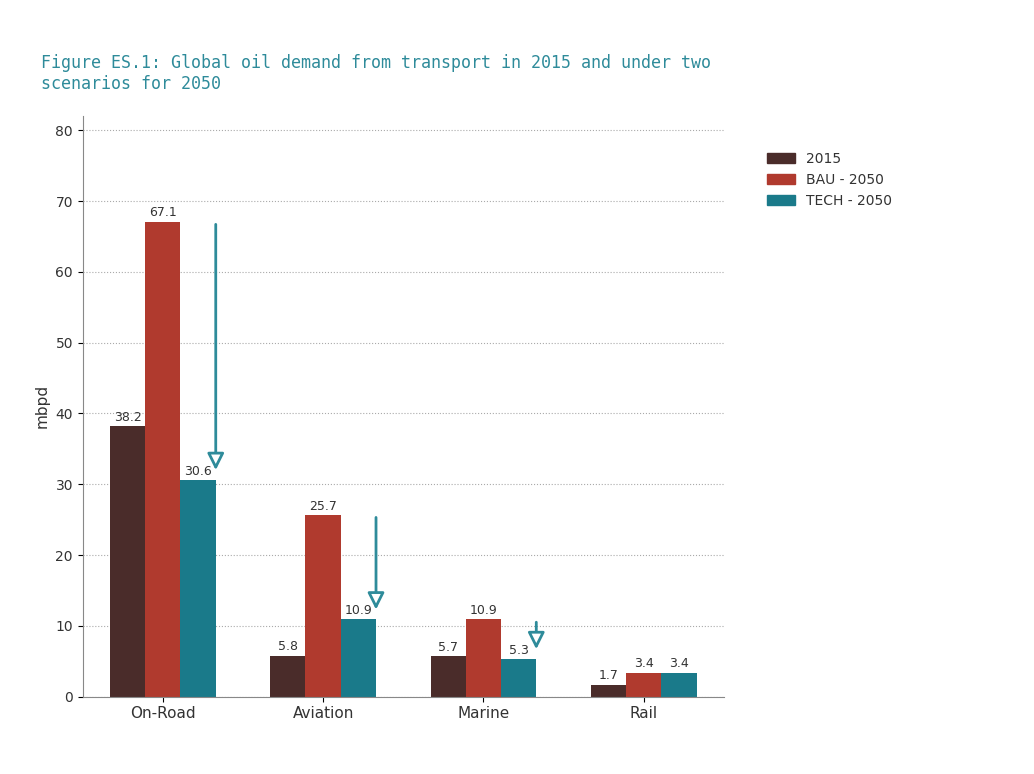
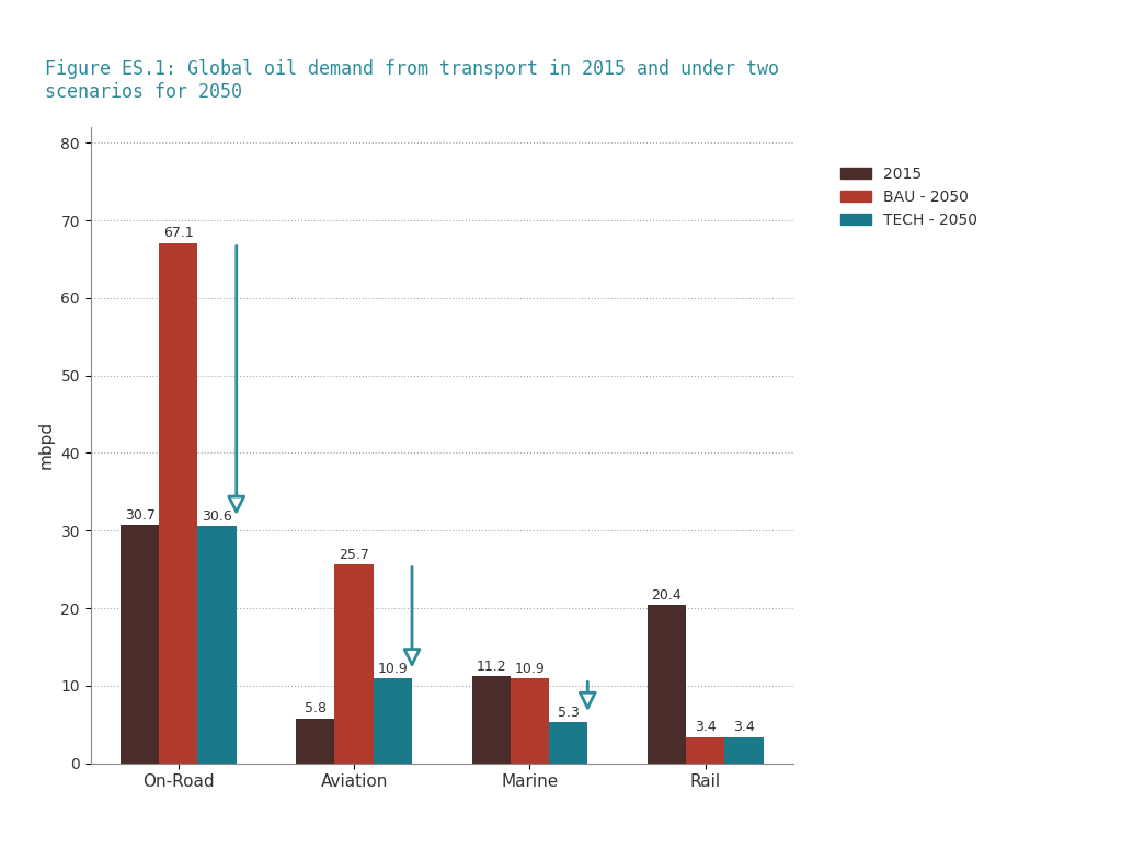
2015/On-Road: 38.2 -> 30.7
2015/Marine: 5.7 -> 11.2
2015/Rail: 1.7 -> 20.4
